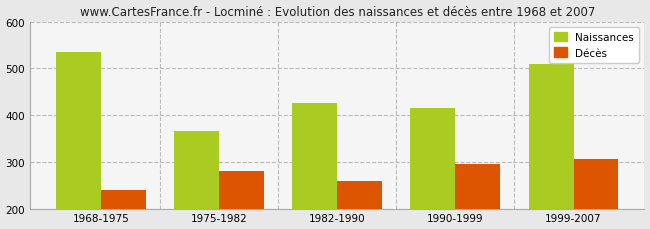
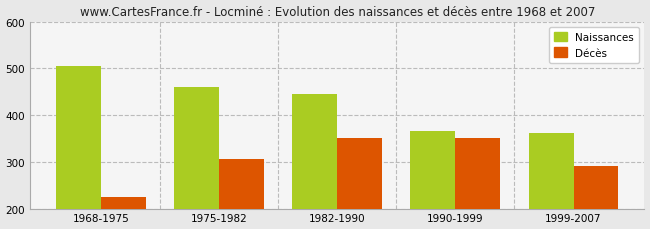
Naissances/1968-1975: 535 -> 505
Décès/1968-1975: 240 -> 225
Naissances/1975-1982: 365 -> 460
Décès/1975-1982: 280 -> 305
Naissances/1982-1990: 425 -> 445
Décès/1982-1990: 260 -> 350
Naissances/1990-1999: 415 -> 365
Décès/1990-1999: 295 -> 350
Naissances/1999-2007: 510 -> 362
Décès/1999-2007: 305 -> 290
